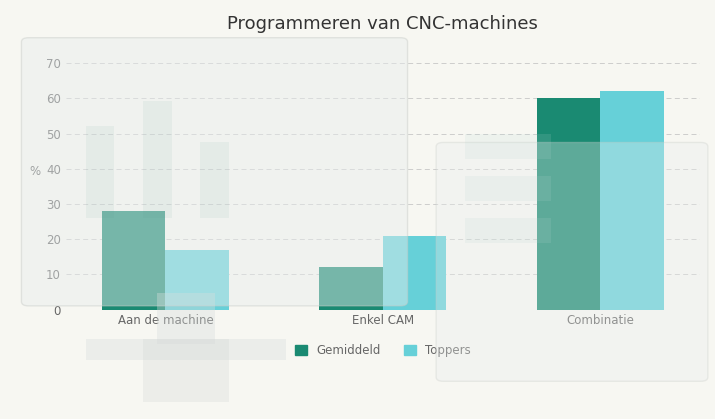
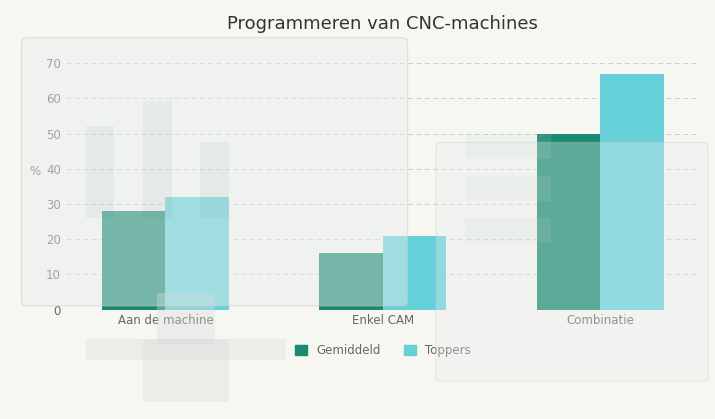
Toppers/Aan de machine: 17 -> 32
Gemiddeld/Enkel CAM: 12 -> 16
Gemiddeld/Combinatie: 60 -> 50
Toppers/Combinatie: 62 -> 67
